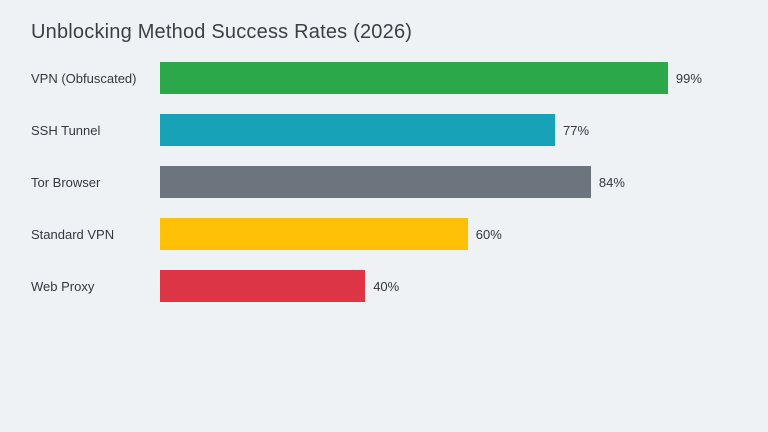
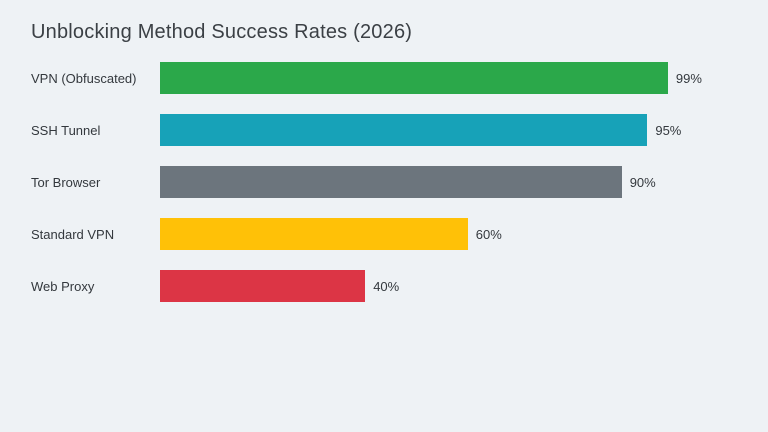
SSH Tunnel: 77% -> 95%
Tor Browser: 84% -> 90%
